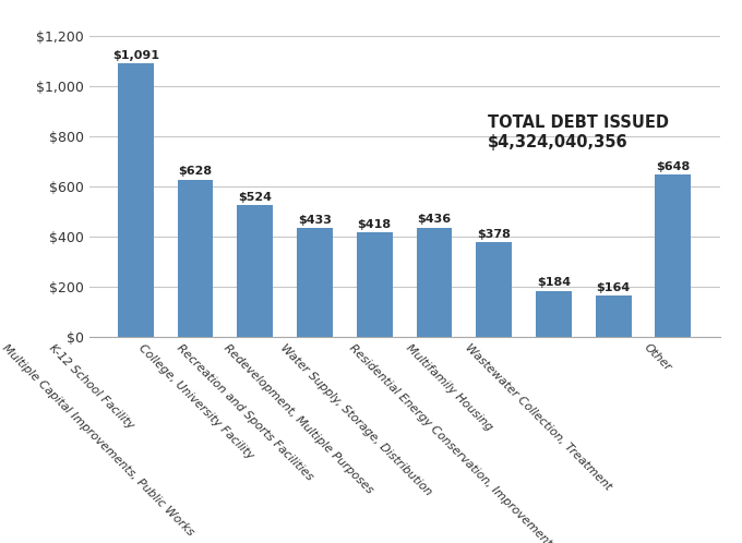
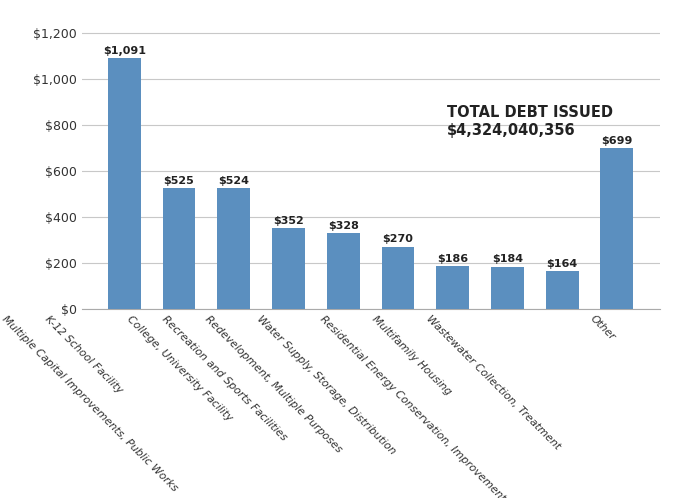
Multiple Capital Improvements, Public Works: $628 -> $525
Recreation and Sports Facilities: $433 -> $352
Redevelopment, Multiple Purposes: $418 -> $328
Water Supply, Storage, Distribution: $436 -> $270
Multifamily Housing: $378 -> $186
Other: $648 -> $699
